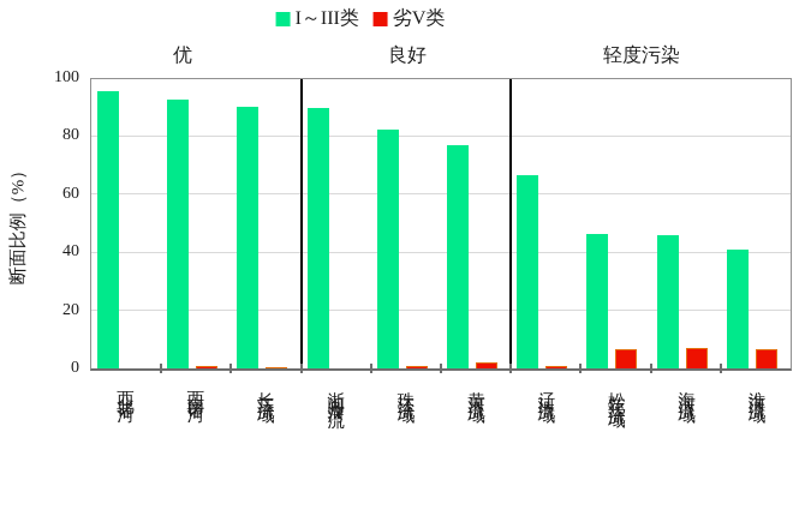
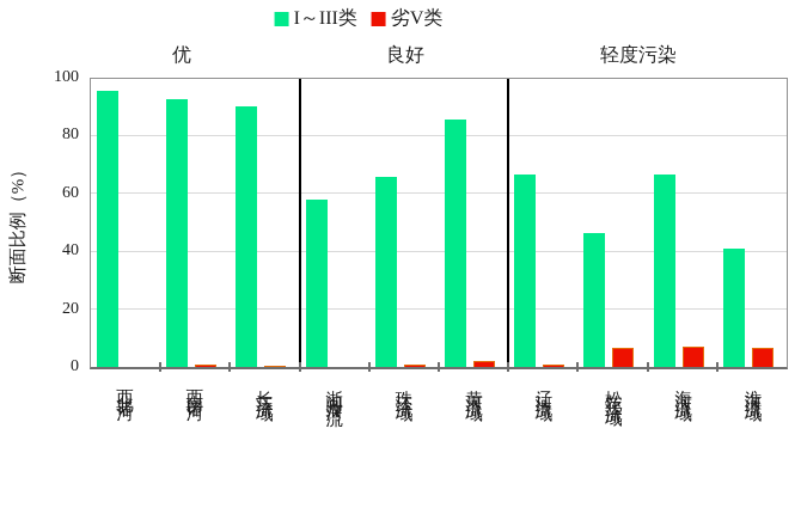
I～III类/浙闽片河流: 90 -> 58
I～III类/珠江流域: 82 -> 66
I～III类/黄河流域: 77 -> 86
I～III类/海河流域: 46 -> 67
